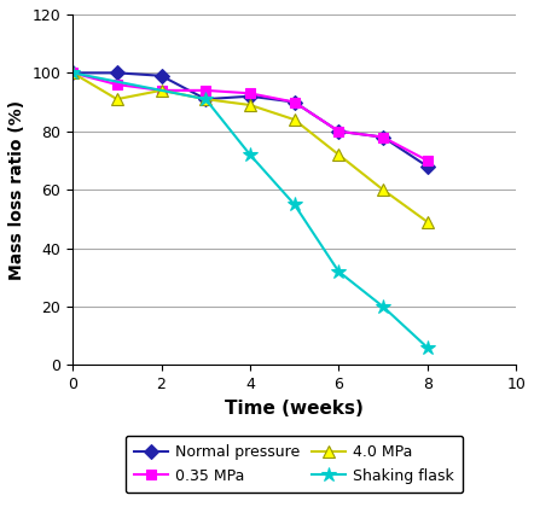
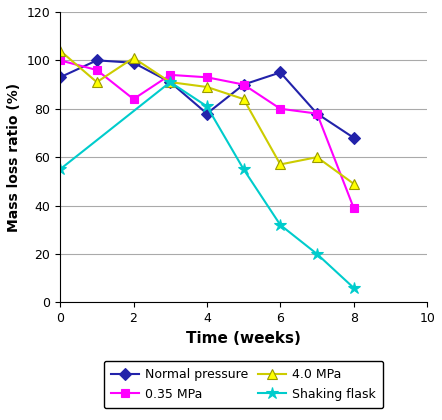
Normal pressure/0: 100 -> 93
4.0 MPa/0: 100 -> 104
Shaking flask/0: 100 -> 55
0.35 MPa/2: 94 -> 84
4.0 MPa/2: 94 -> 101
Normal pressure/4: 92 -> 78
Shaking flask/4: 72 -> 81
Normal pressure/6: 80 -> 95
4.0 MPa/6: 72 -> 57
0.35 MPa/8: 70 -> 39
